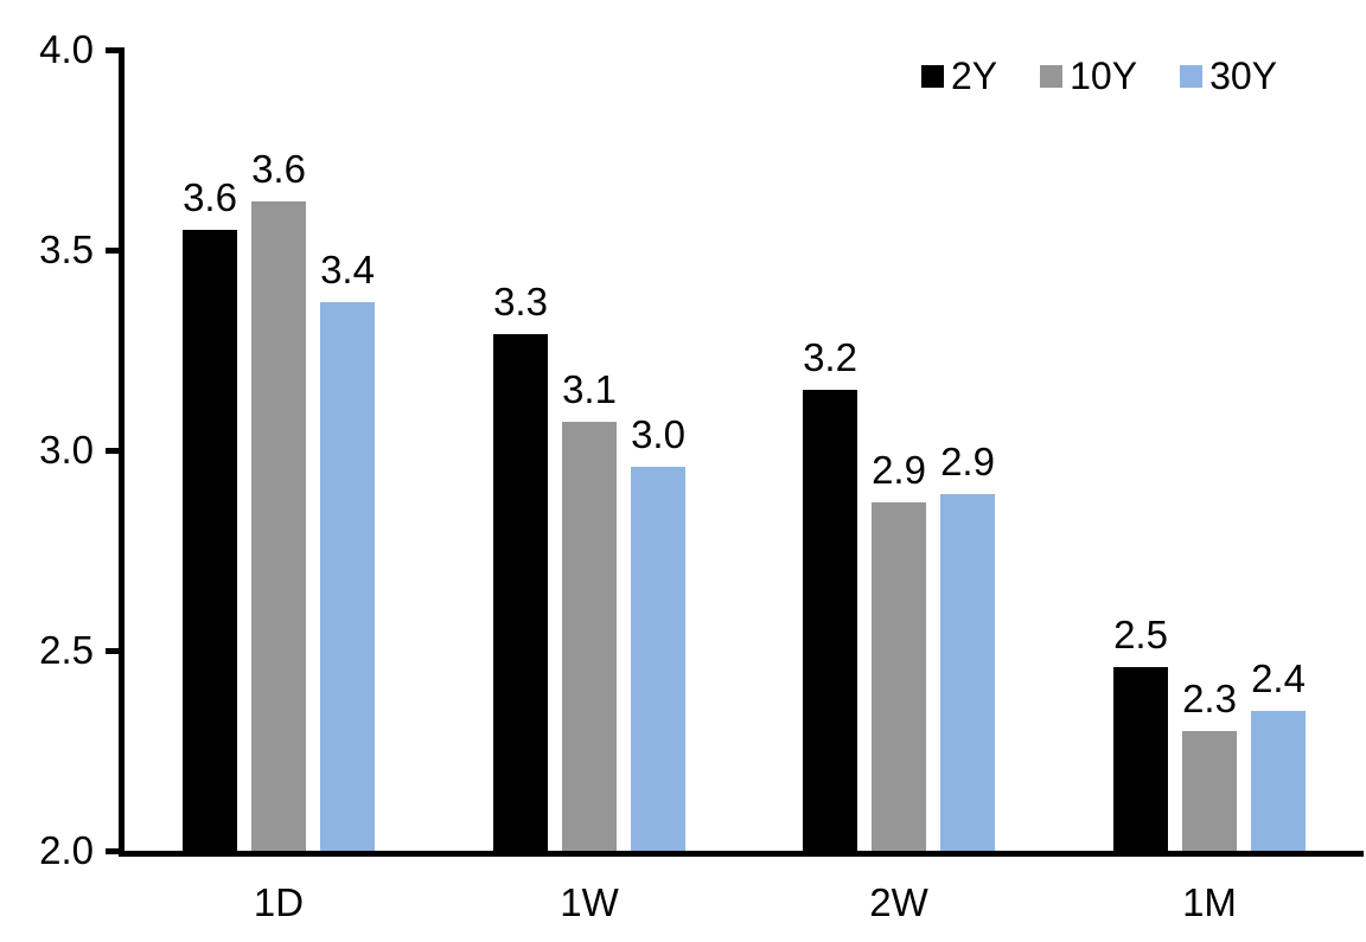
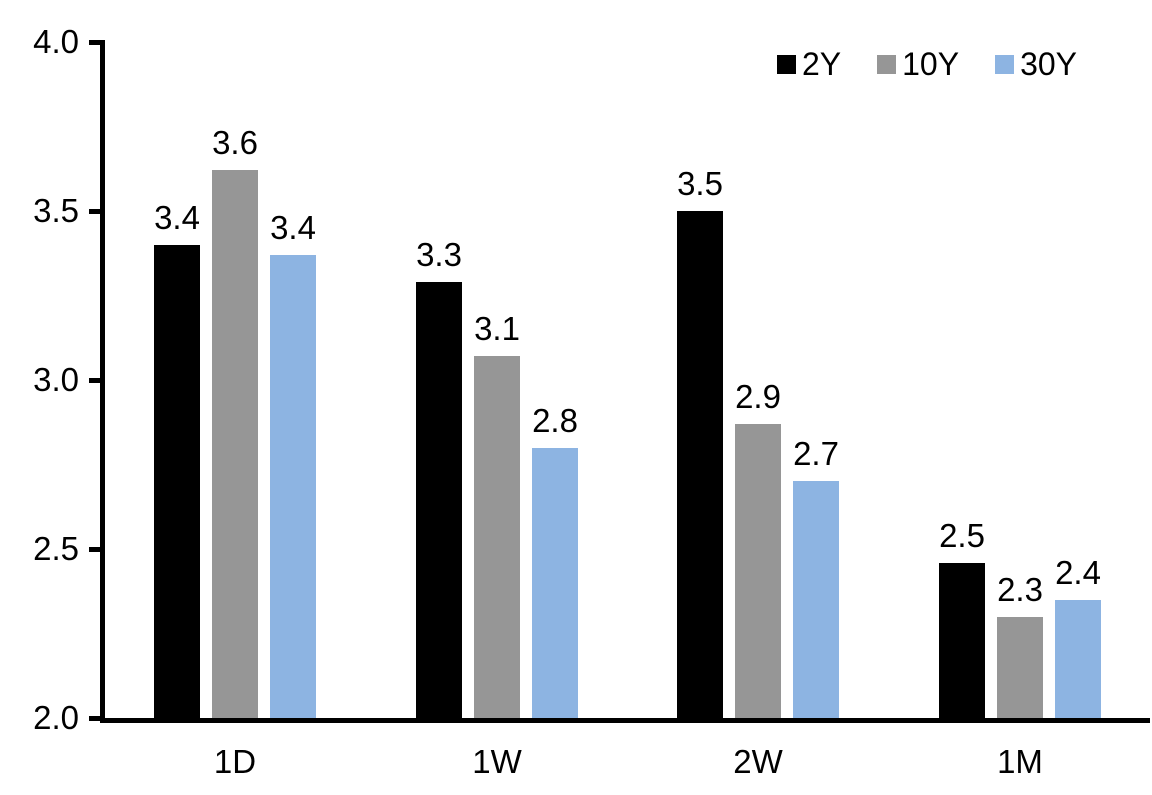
2Y/1D: 3.6 -> 3.4
30Y/1W: 3.0 -> 2.8
2Y/2W: 3.2 -> 3.5
30Y/2W: 2.9 -> 2.7
